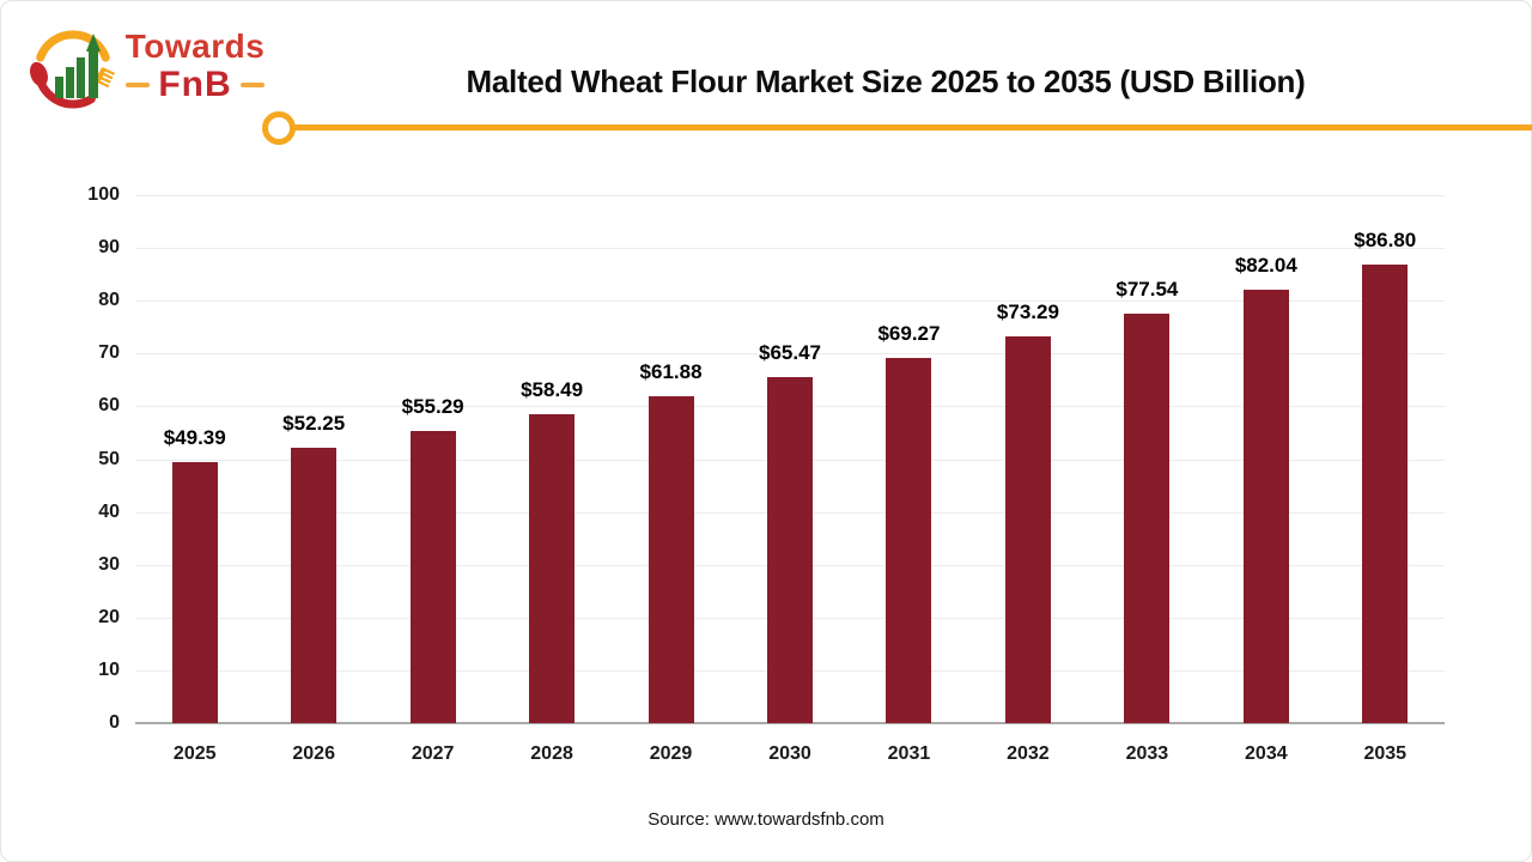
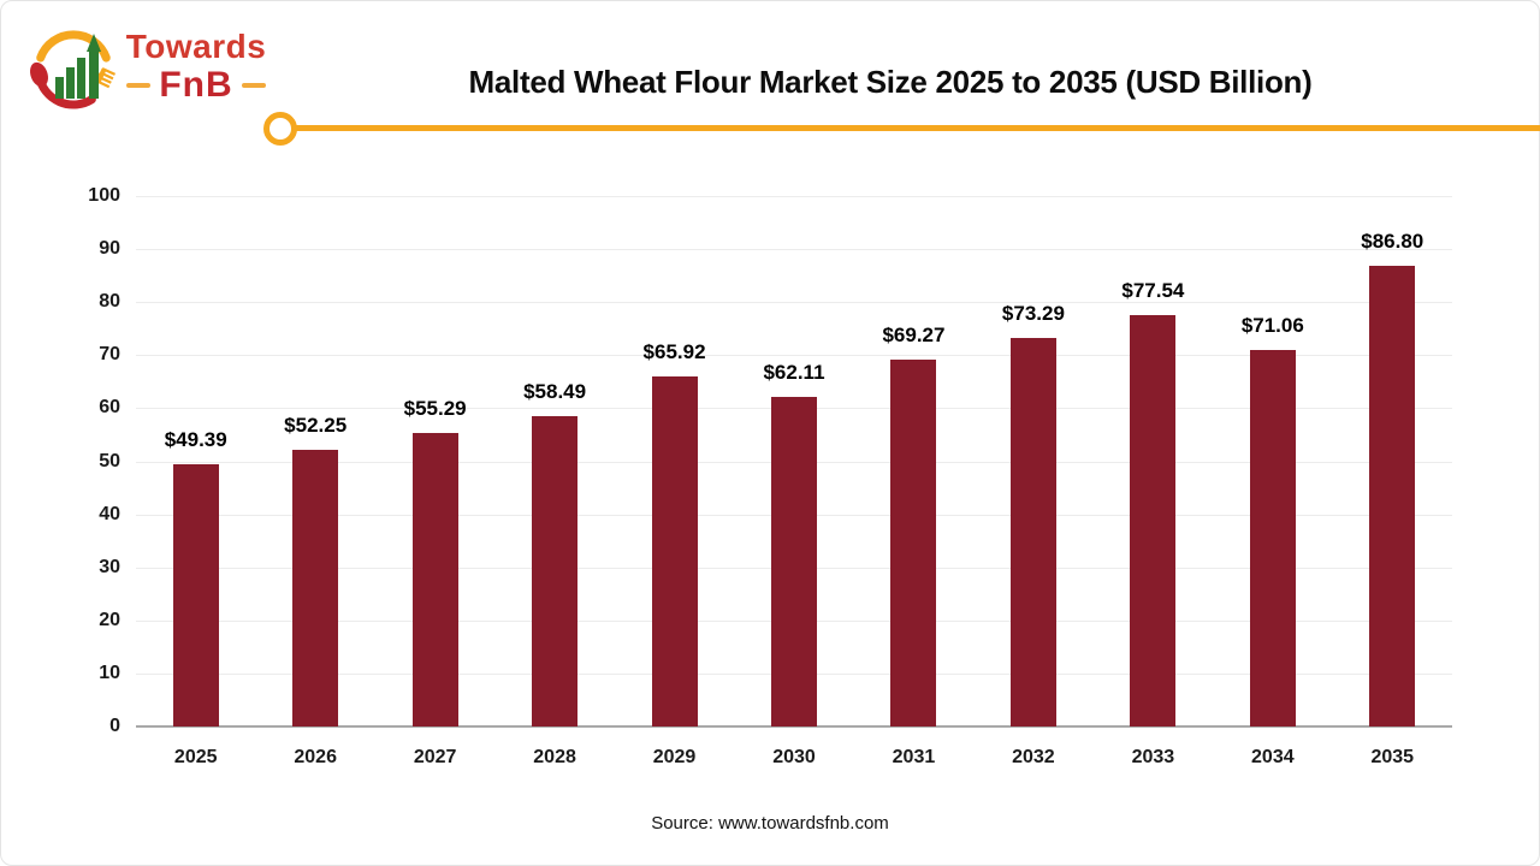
2029: $61.88 -> $65.92
2030: $65.47 -> $62.11
2034: $82.04 -> $71.06
